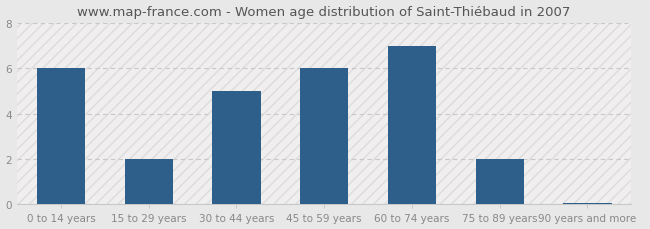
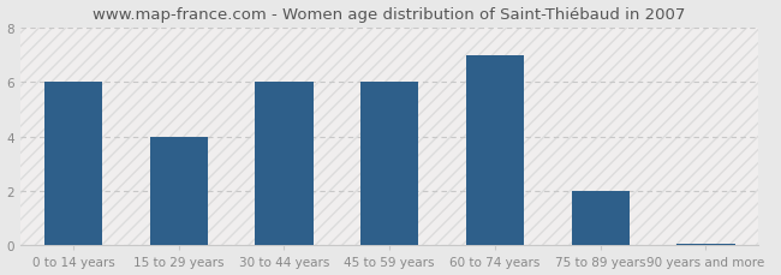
15 to 29 years: 2.00 -> 4.00
30 to 44 years: 5.00 -> 6.00
